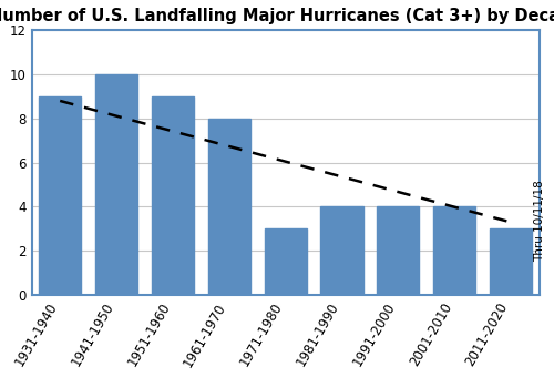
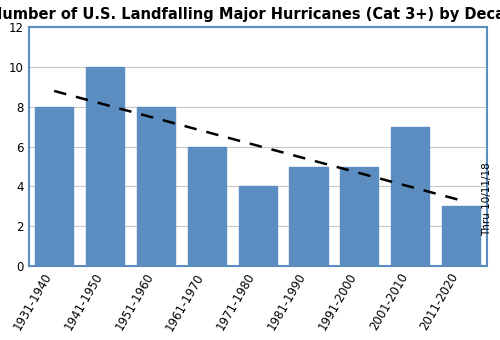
1931-1940: 9 -> 8
1951-1960: 9 -> 8
1961-1970: 8 -> 6
1971-1980: 3 -> 4
1981-1990: 4 -> 5
1991-2000: 4 -> 5
2001-2010: 4 -> 7
